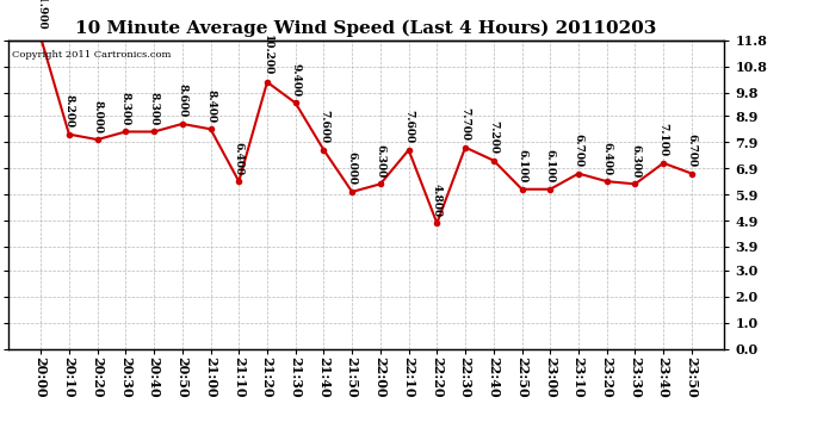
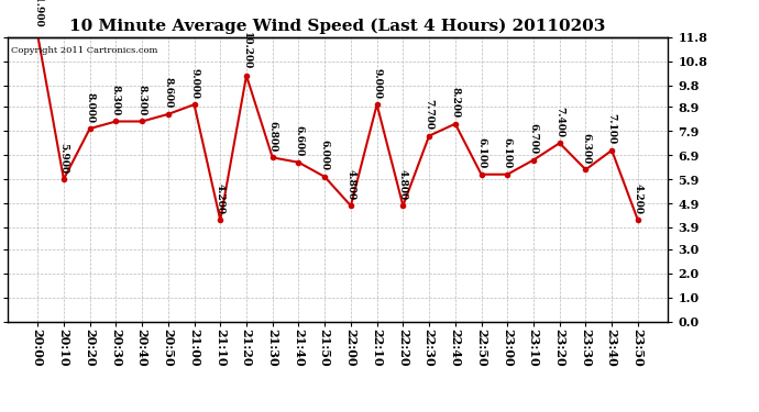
20:10: 8.200 -> 5.900
21:00: 8.400 -> 9.000
21:10: 6.400 -> 4.200
21:30: 9.400 -> 6.800
21:40: 7.600 -> 6.600
22:00: 6.300 -> 4.800
22:10: 7.600 -> 9.000
22:40: 7.200 -> 8.200
23:20: 6.400 -> 7.400
23:50: 6.700 -> 4.200
